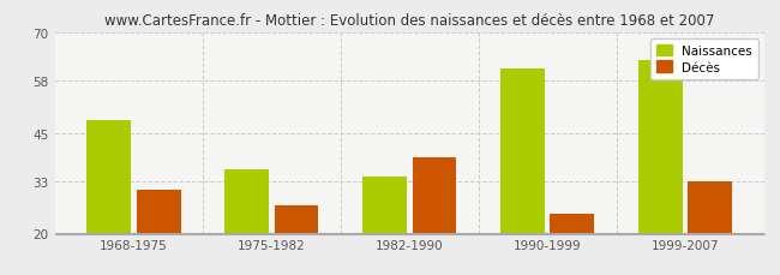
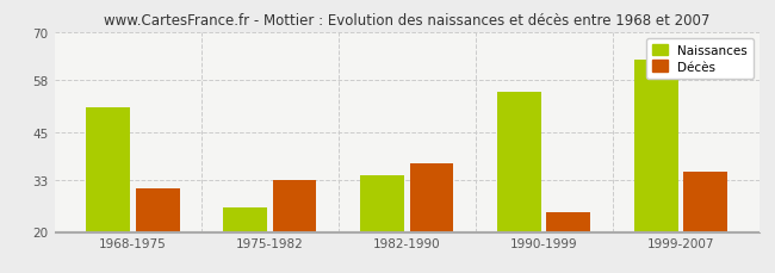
Naissances/1968-1975: 48 -> 51
Naissances/1975-1982: 36 -> 26
Décès/1975-1982: 27 -> 33
Décès/1982-1990: 39 -> 37
Naissances/1990-1999: 61 -> 55
Décès/1999-2007: 33 -> 35
